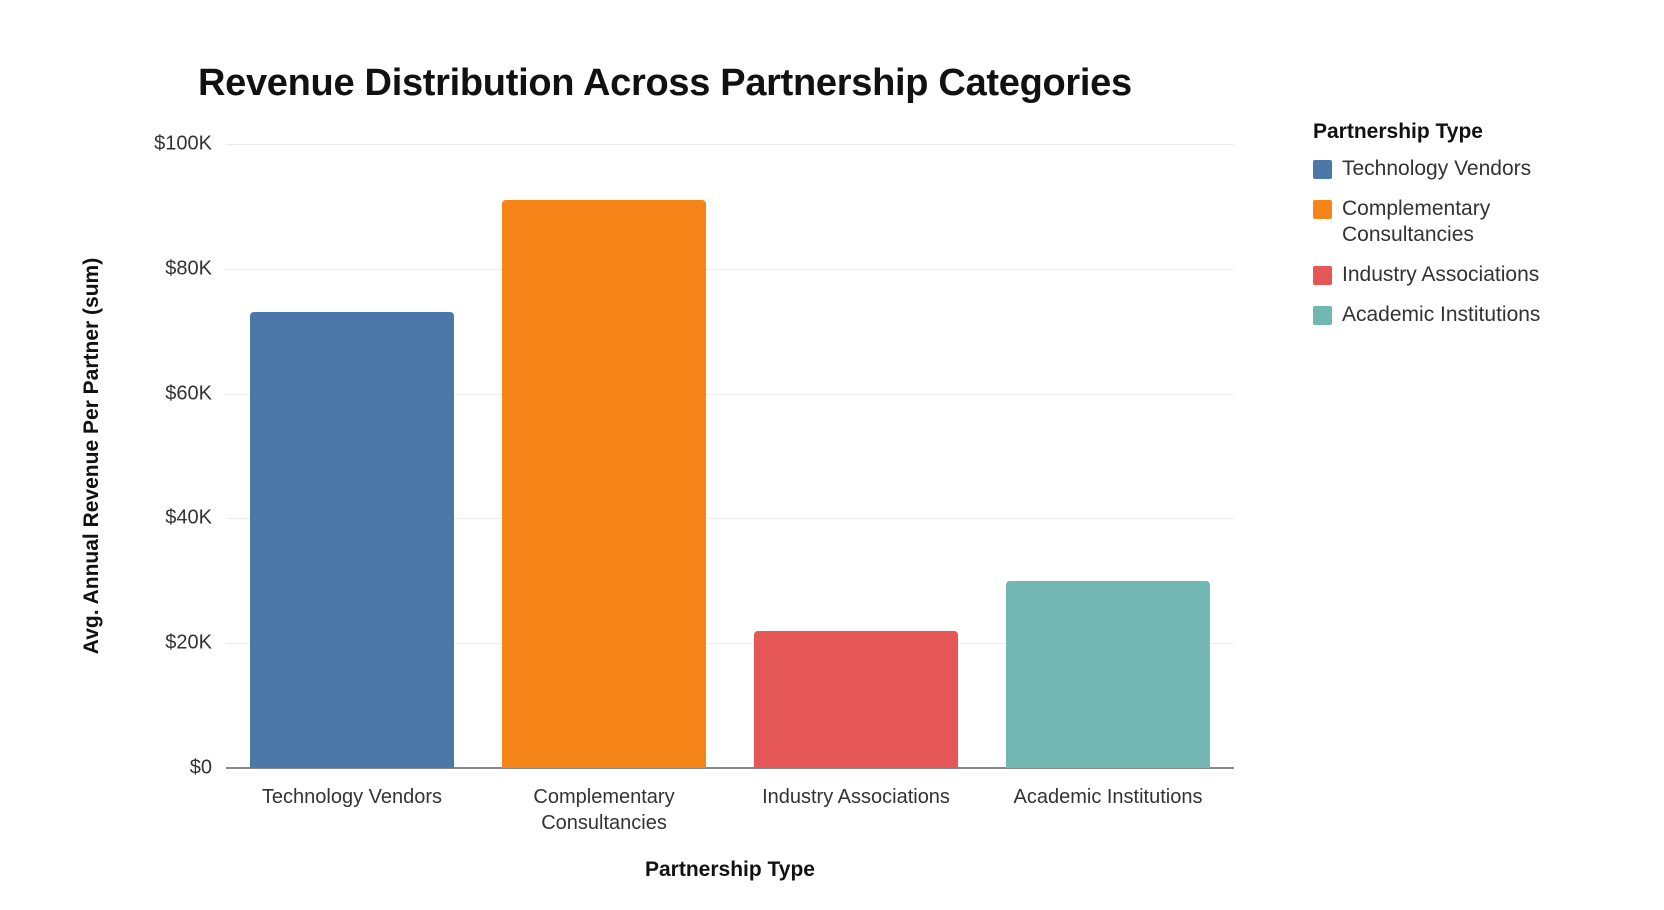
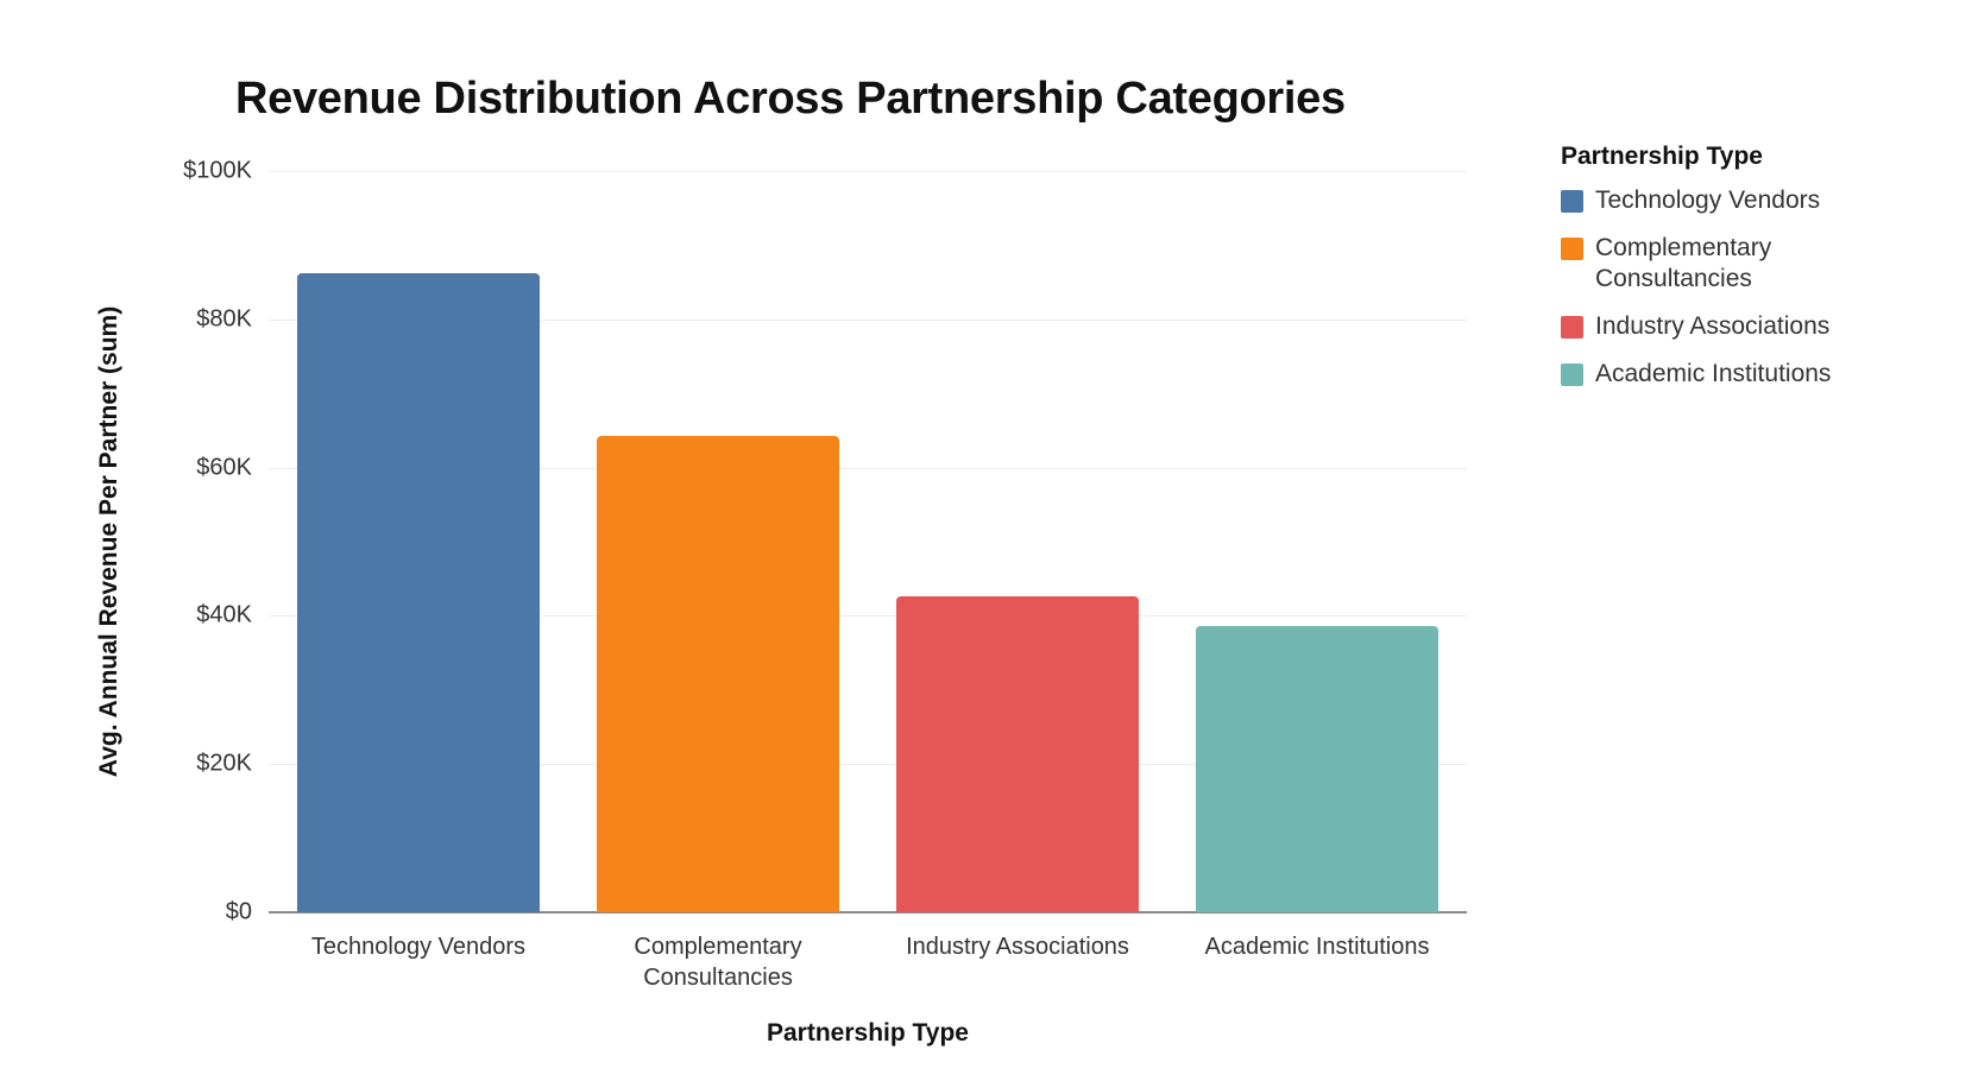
Technology Vendors: $73K -> $86K
Complementary Consultancies: $91K -> $64K
Industry Associations: $22K -> $43K
Academic Institutions: $30K -> $39K
